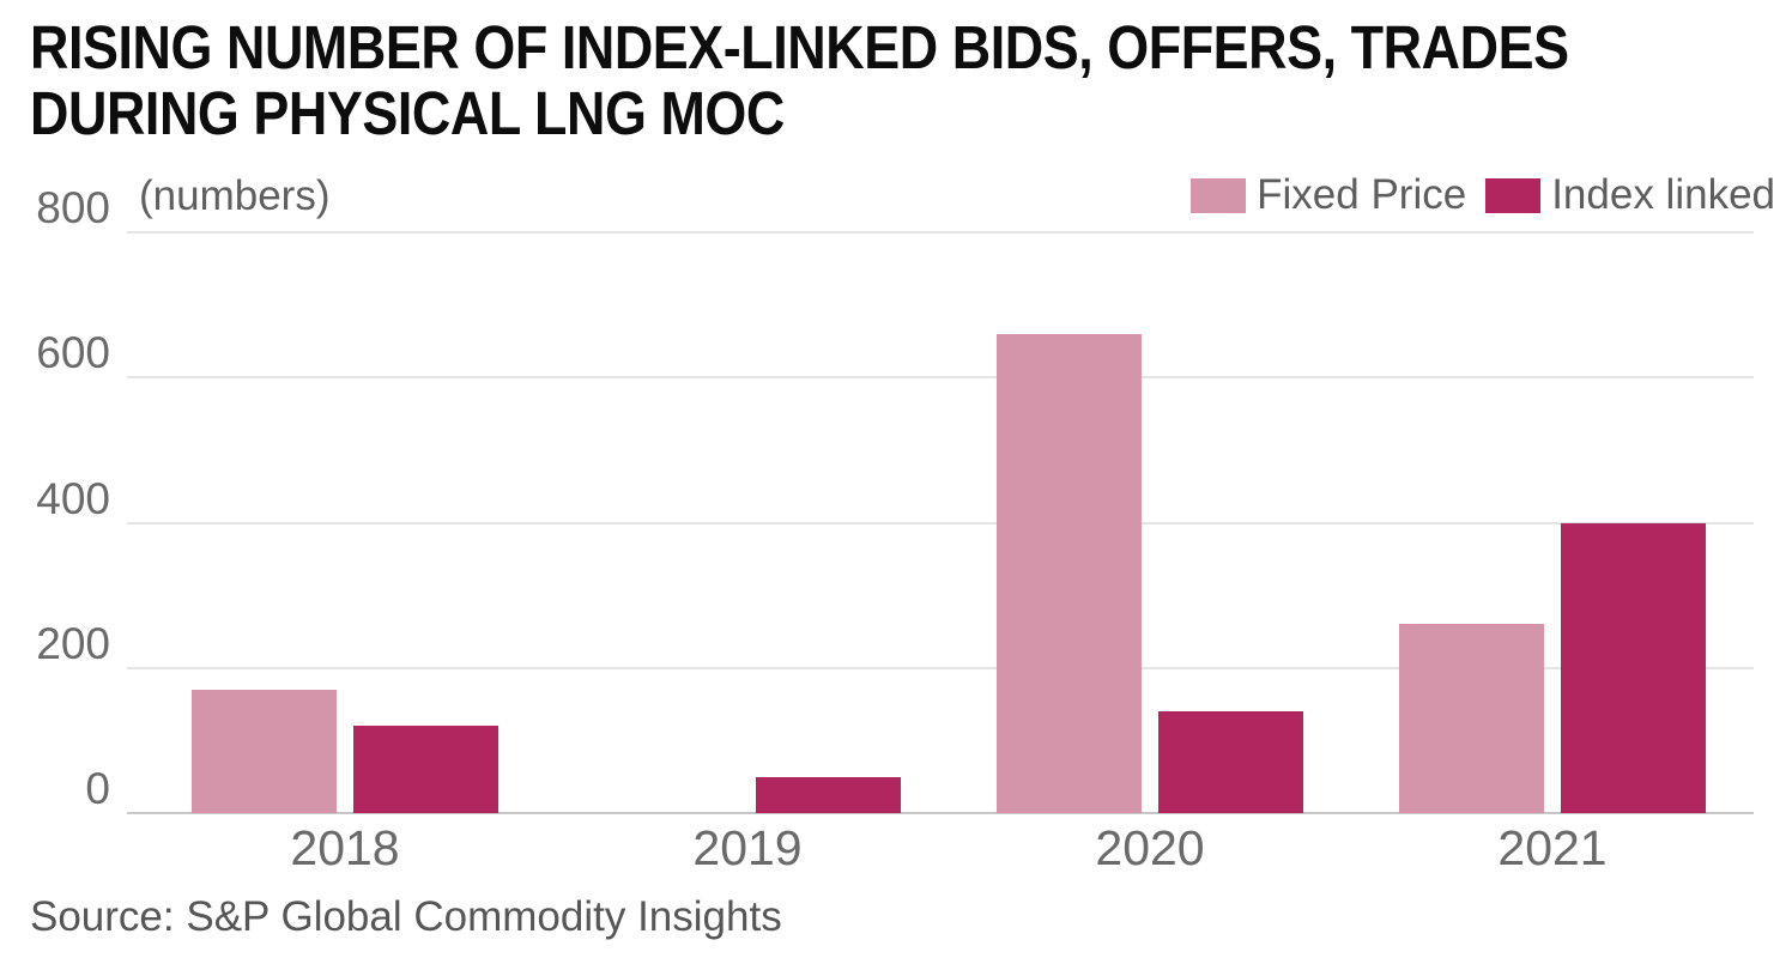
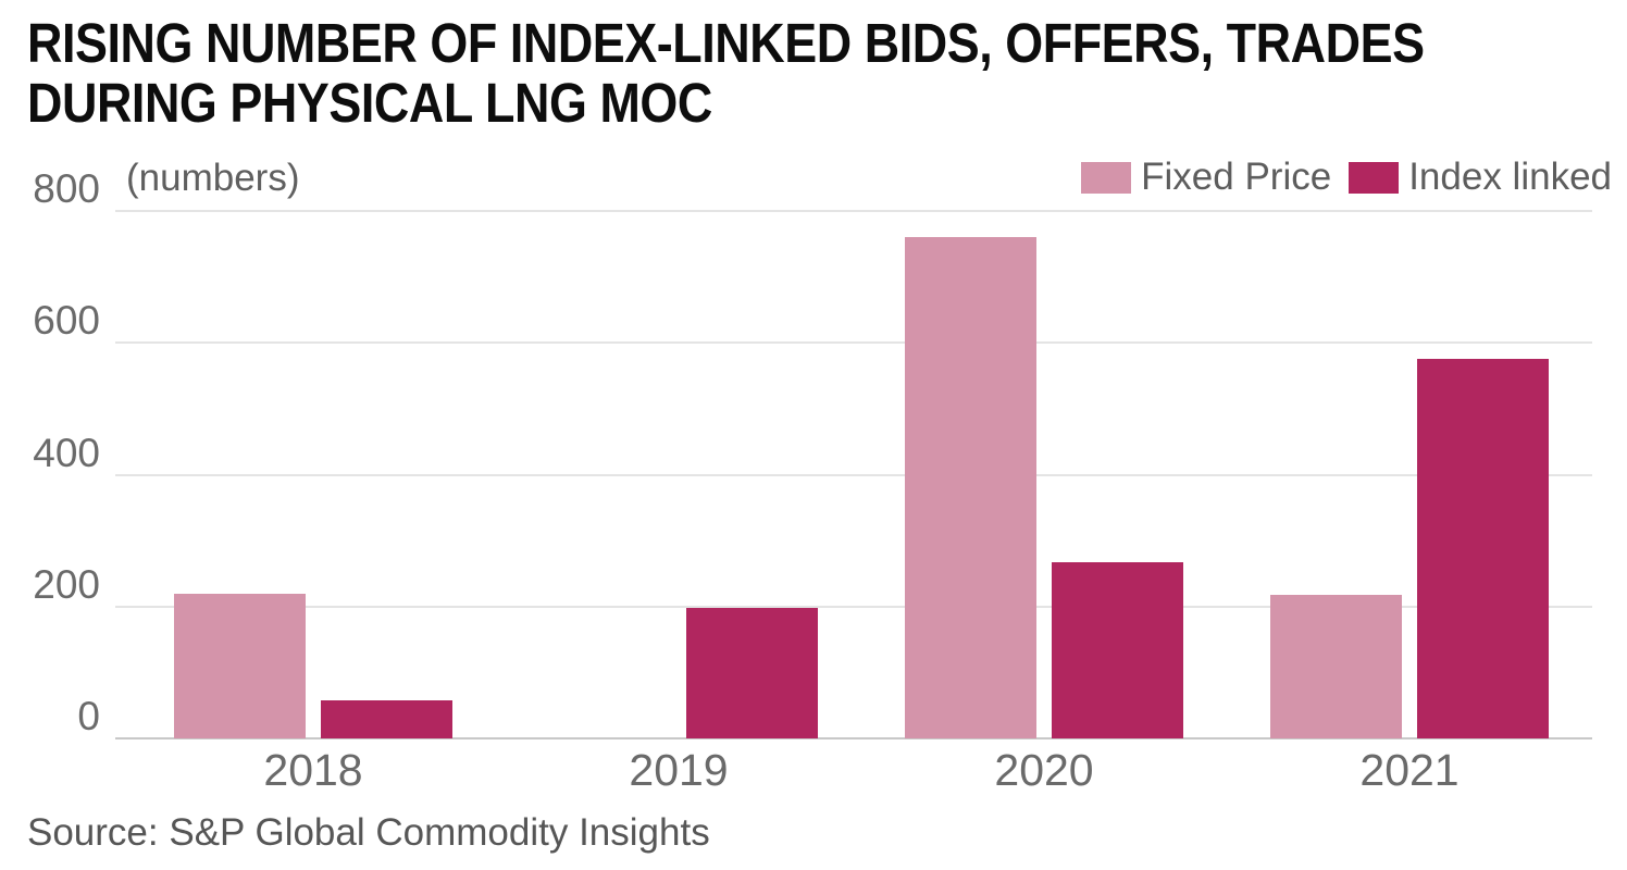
Fixed Price/2018: 170 -> 220
Index linked/2018: 120 -> 60
Index linked/2019: 50 -> 200
Fixed Price/2020: 660 -> 760
Index linked/2020: 140 -> 270
Fixed Price/2021: 260 -> 220
Index linked/2021: 400 -> 580
